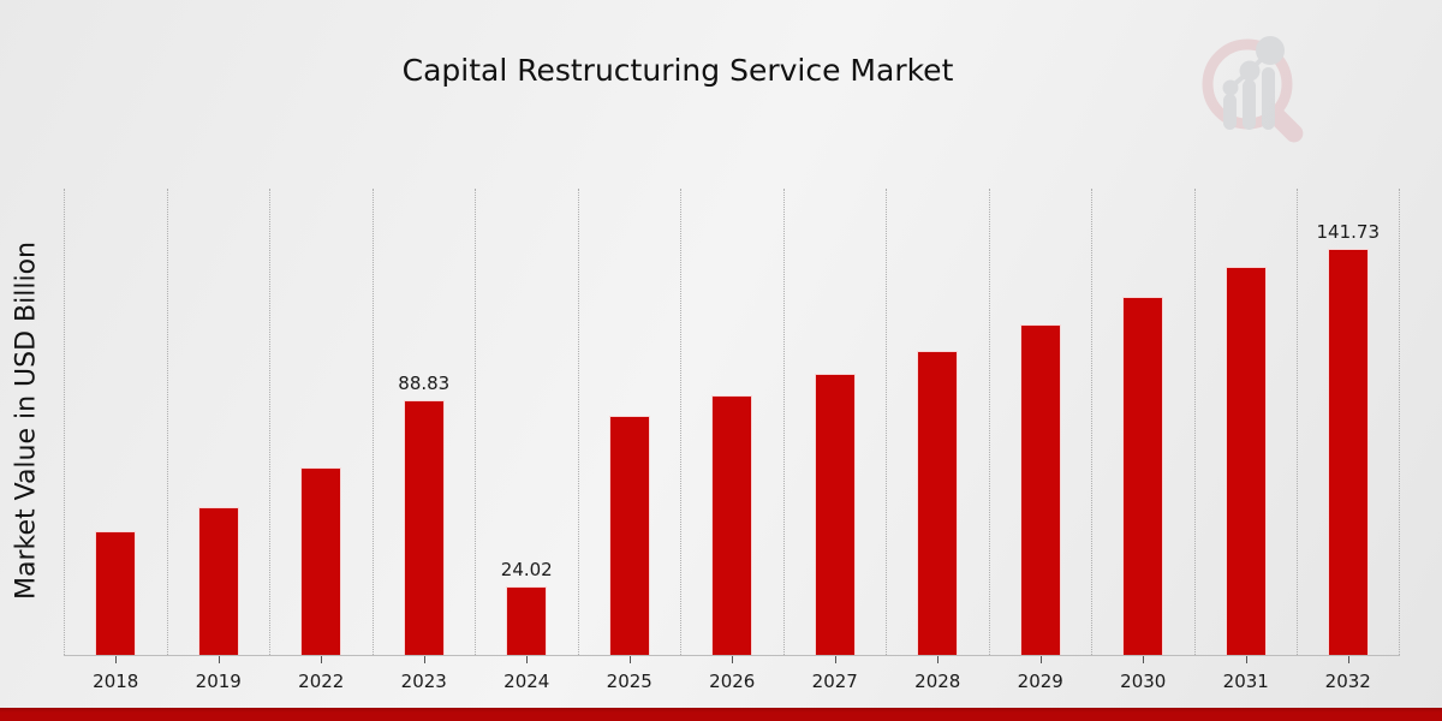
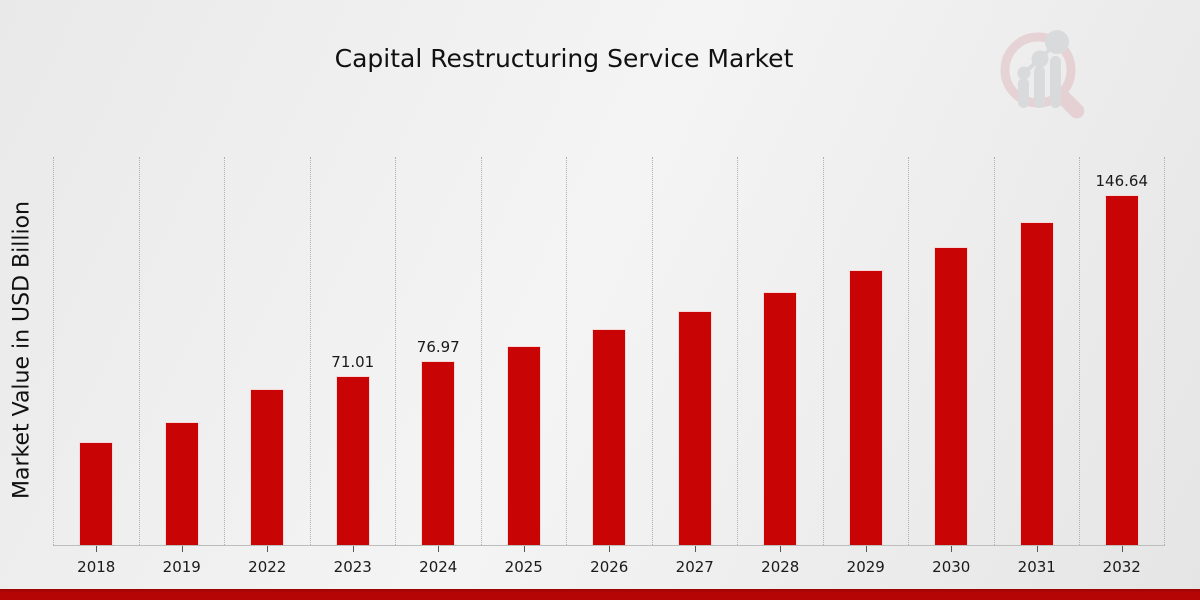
2023: 88.83 -> 71.01
2024: 24.02 -> 76.97
2032: 141.73 -> 146.64
